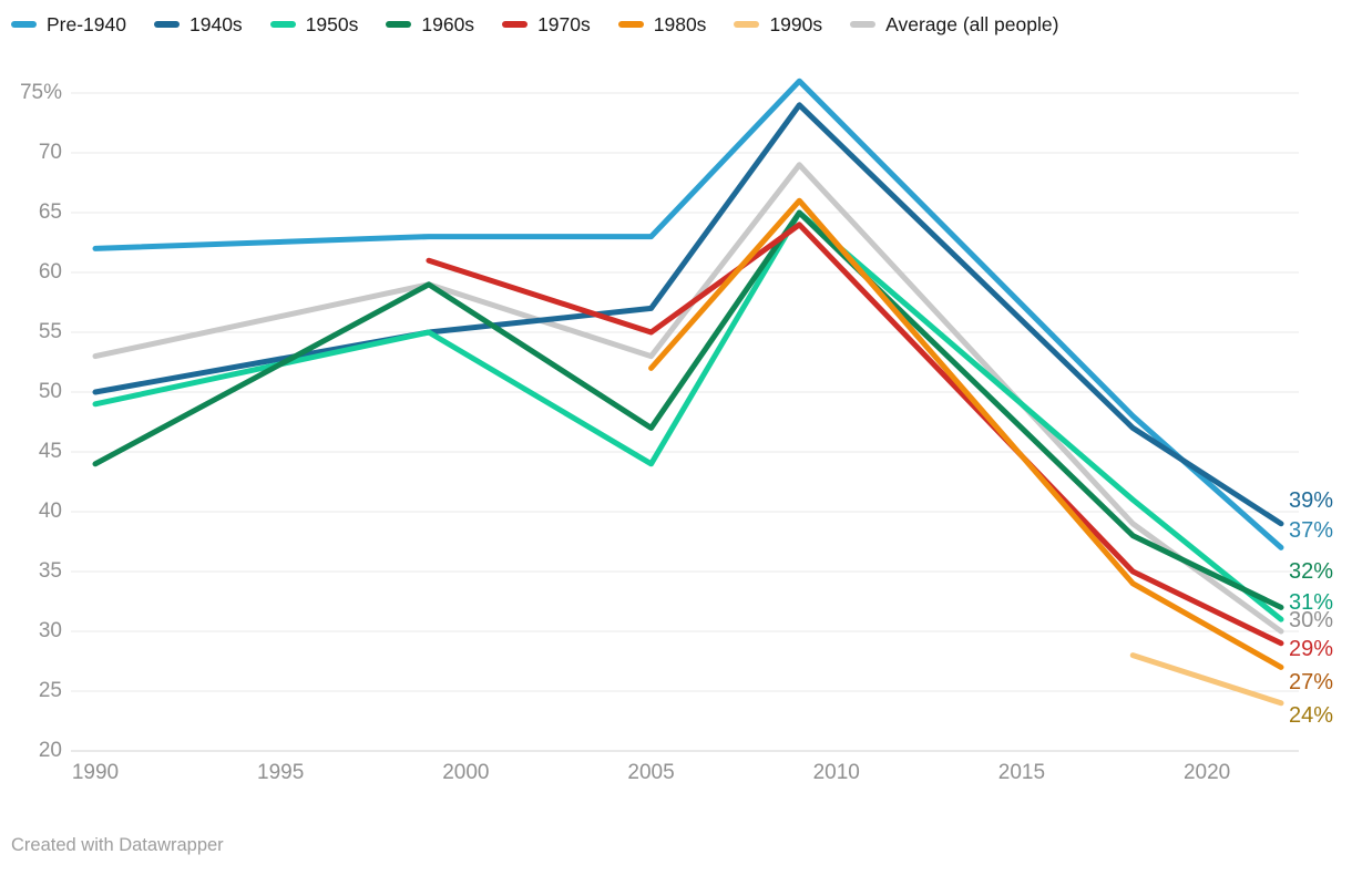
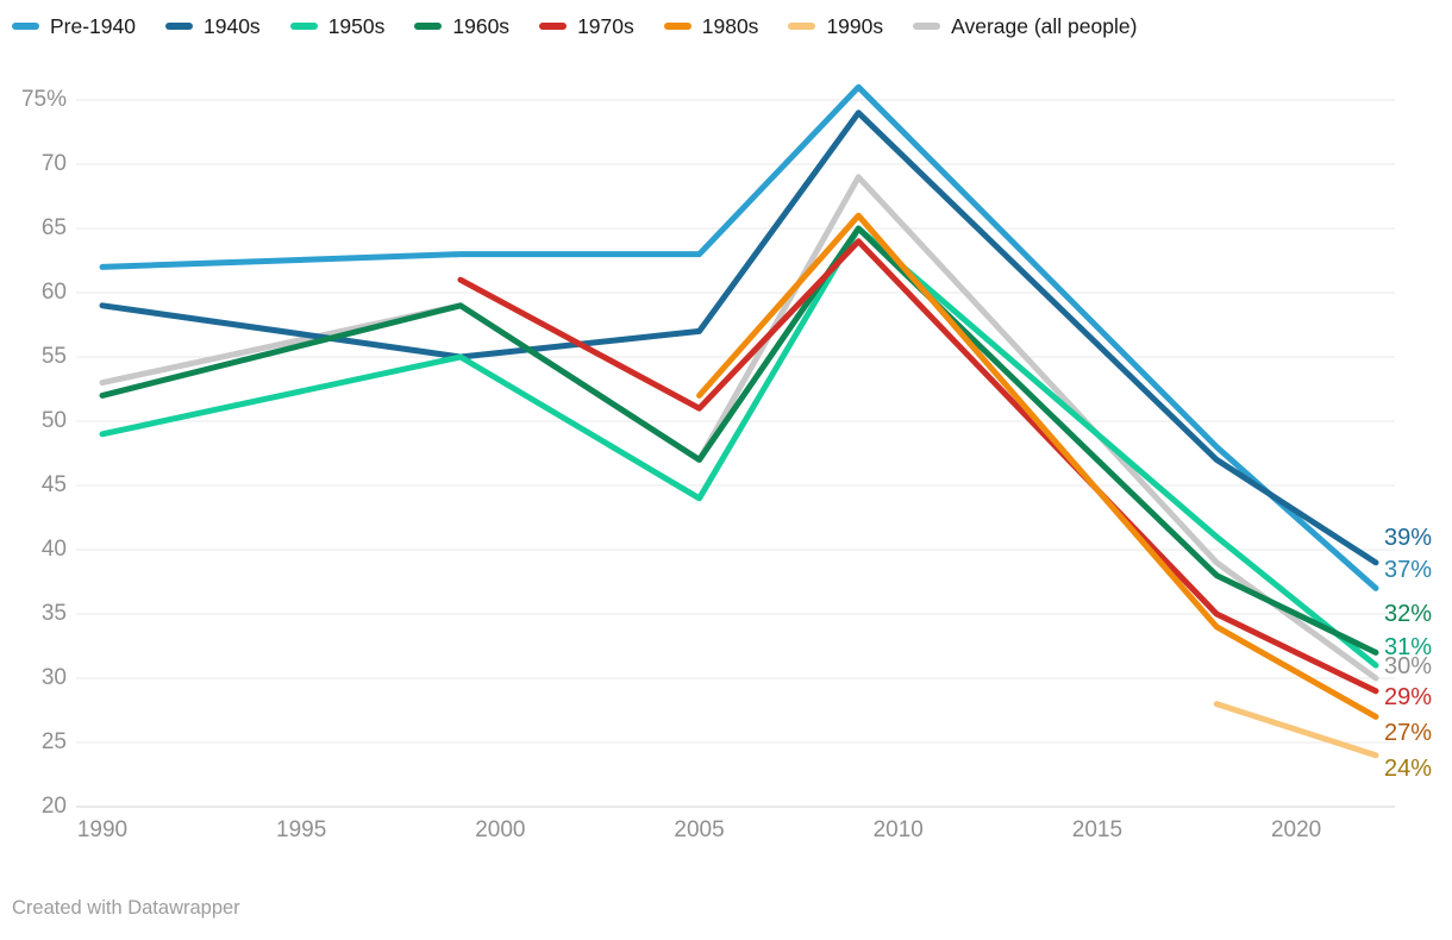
1940s/1990: 50% -> 59%
1960s/1990: 44% -> 52%
Average (all people)/2005: 53% -> 47%
1970s/2005: 55% -> 51%
